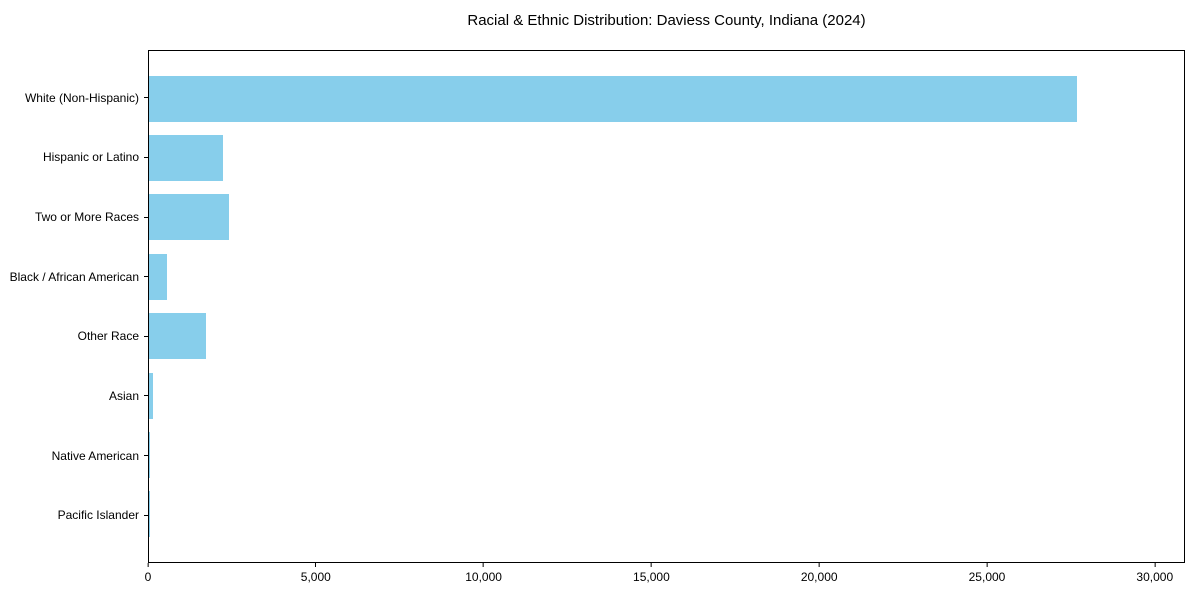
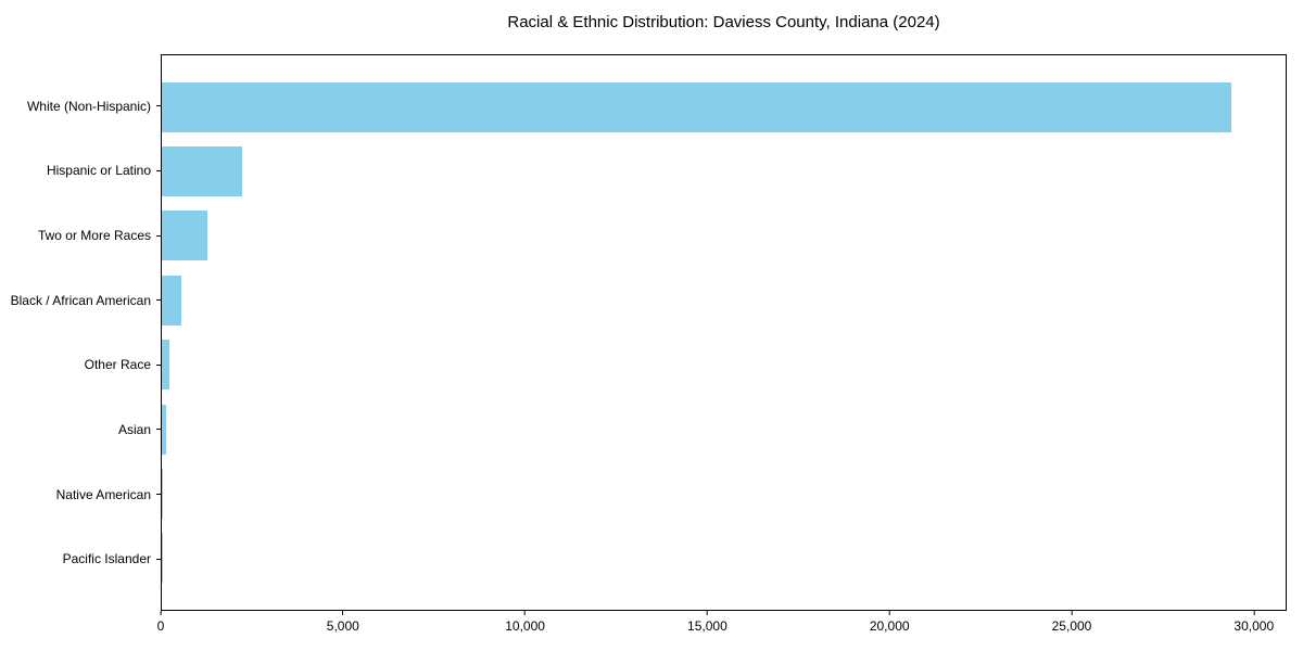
White (Non-Hispanic): 27700 -> 29400
Two or More Races: 2400 -> 1200
Other Race: 1700 -> 200
